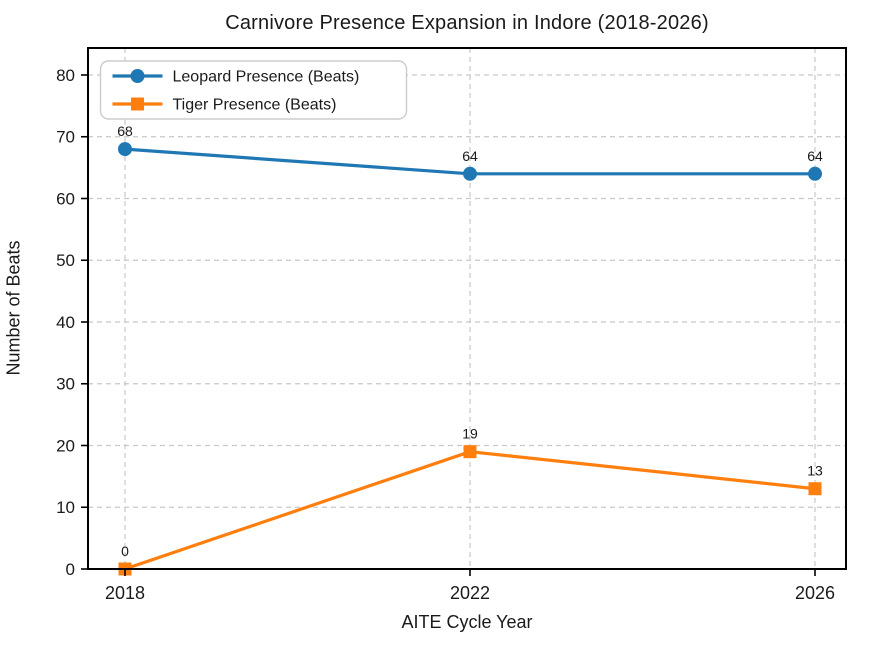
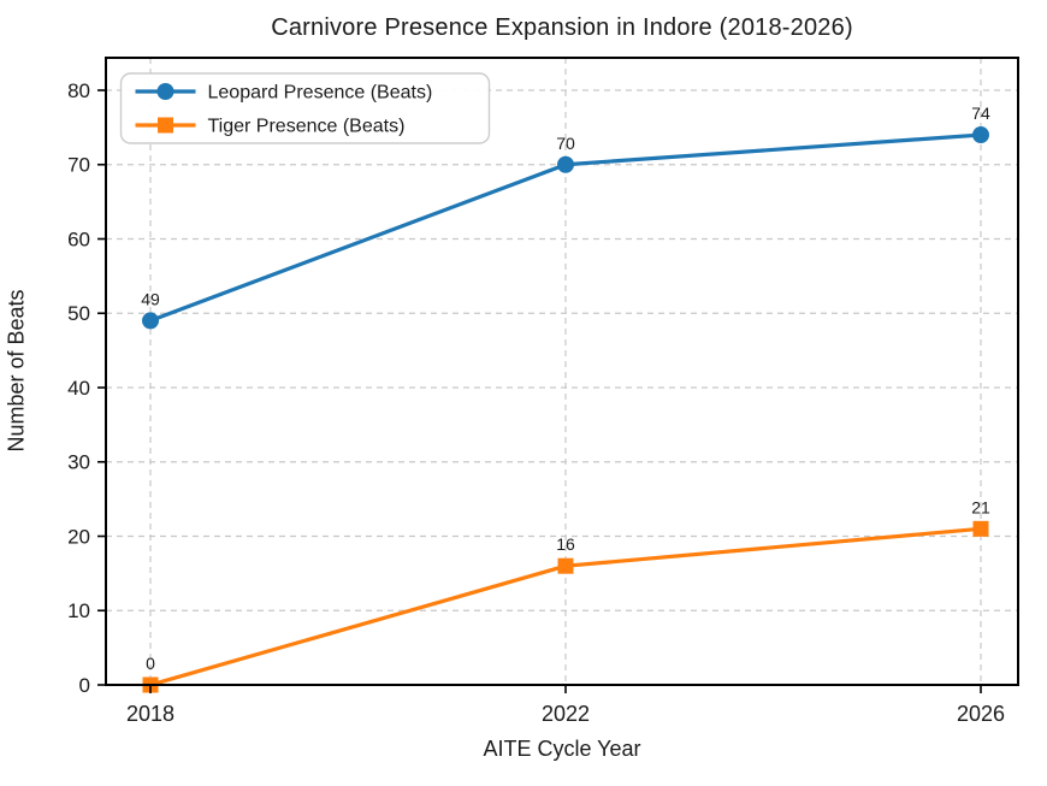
Leopard Presence (Beats)/2018: 68 -> 49
Leopard Presence (Beats)/2022: 64 -> 70
Tiger Presence (Beats)/2022: 19 -> 16
Leopard Presence (Beats)/2026: 64 -> 74
Tiger Presence (Beats)/2026: 13 -> 21
